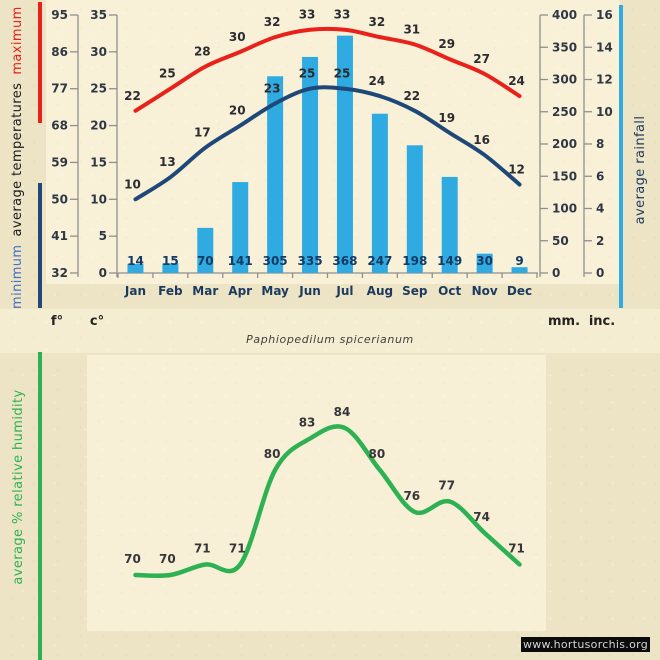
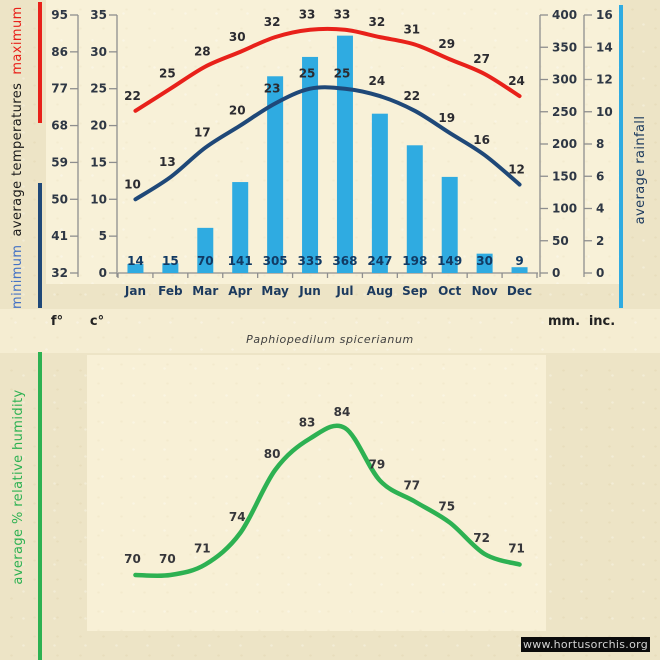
average % relative humidity/Apr: 71 -> 74
average % relative humidity/Aug: 80 -> 79
average % relative humidity/Sep: 76 -> 77
average % relative humidity/Oct: 77 -> 75
average % relative humidity/Nov: 74 -> 72
